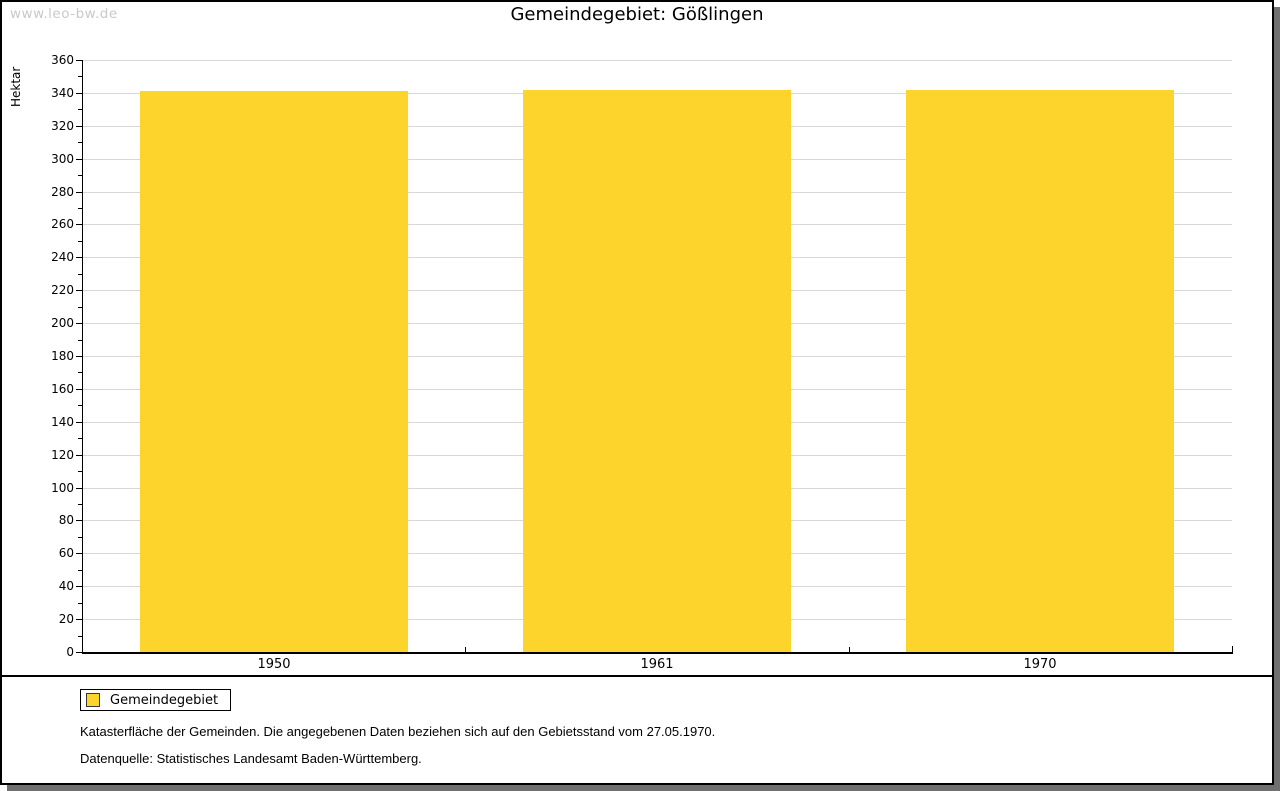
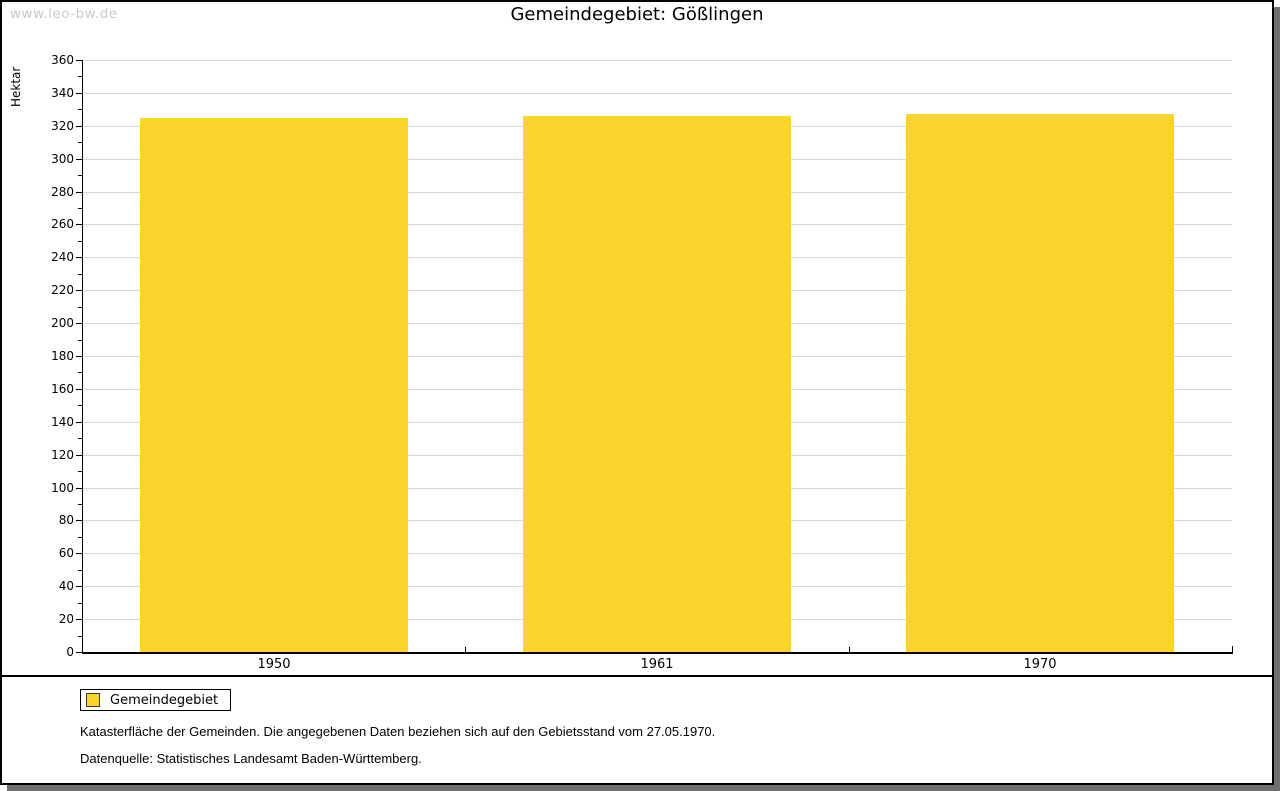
1950: 341 -> 325
1961: 342 -> 326
1970: 342 -> 327
